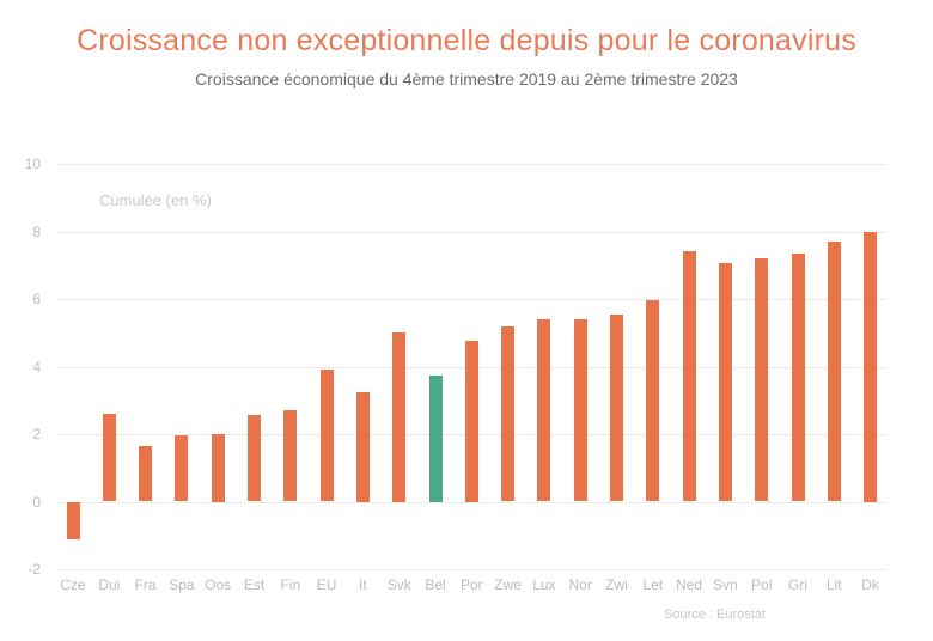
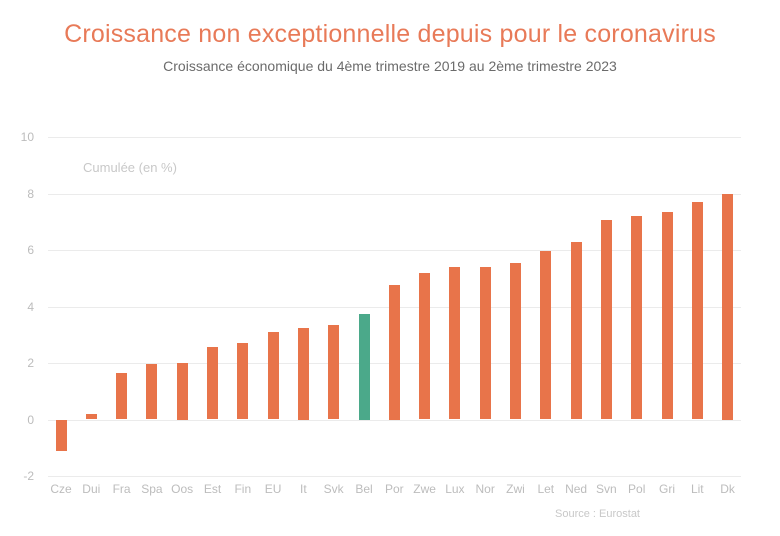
Dui: 2.6 -> 0.2
EU: 3.9 -> 3.1
Svk: 5.0 -> 3.4
Ned: 7.4 -> 6.3
